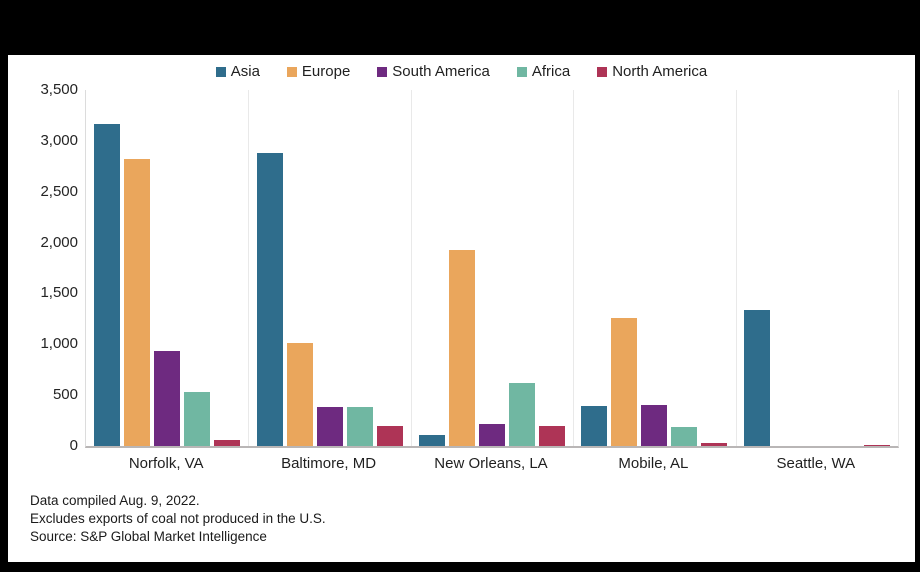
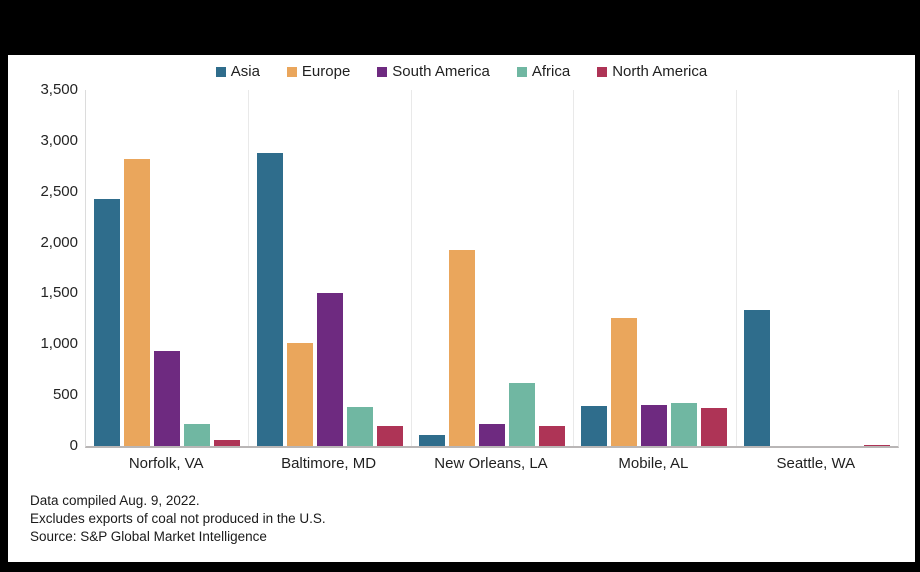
Asia/Norfolk, VA: 3170 -> 2430
Africa/Norfolk, VA: 530 -> 220
South America/Baltimore, MD: 380 -> 1500
Africa/Mobile, AL: 190 -> 420
North America/Mobile, AL: 30 -> 370
